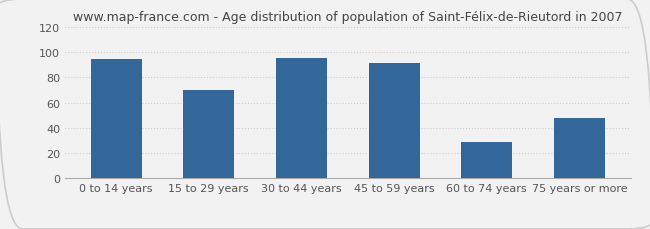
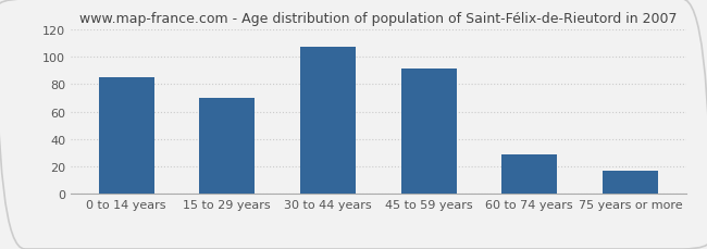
0 to 14 years: 94 -> 85
30 to 44 years: 95 -> 107
75 years or more: 48 -> 17
